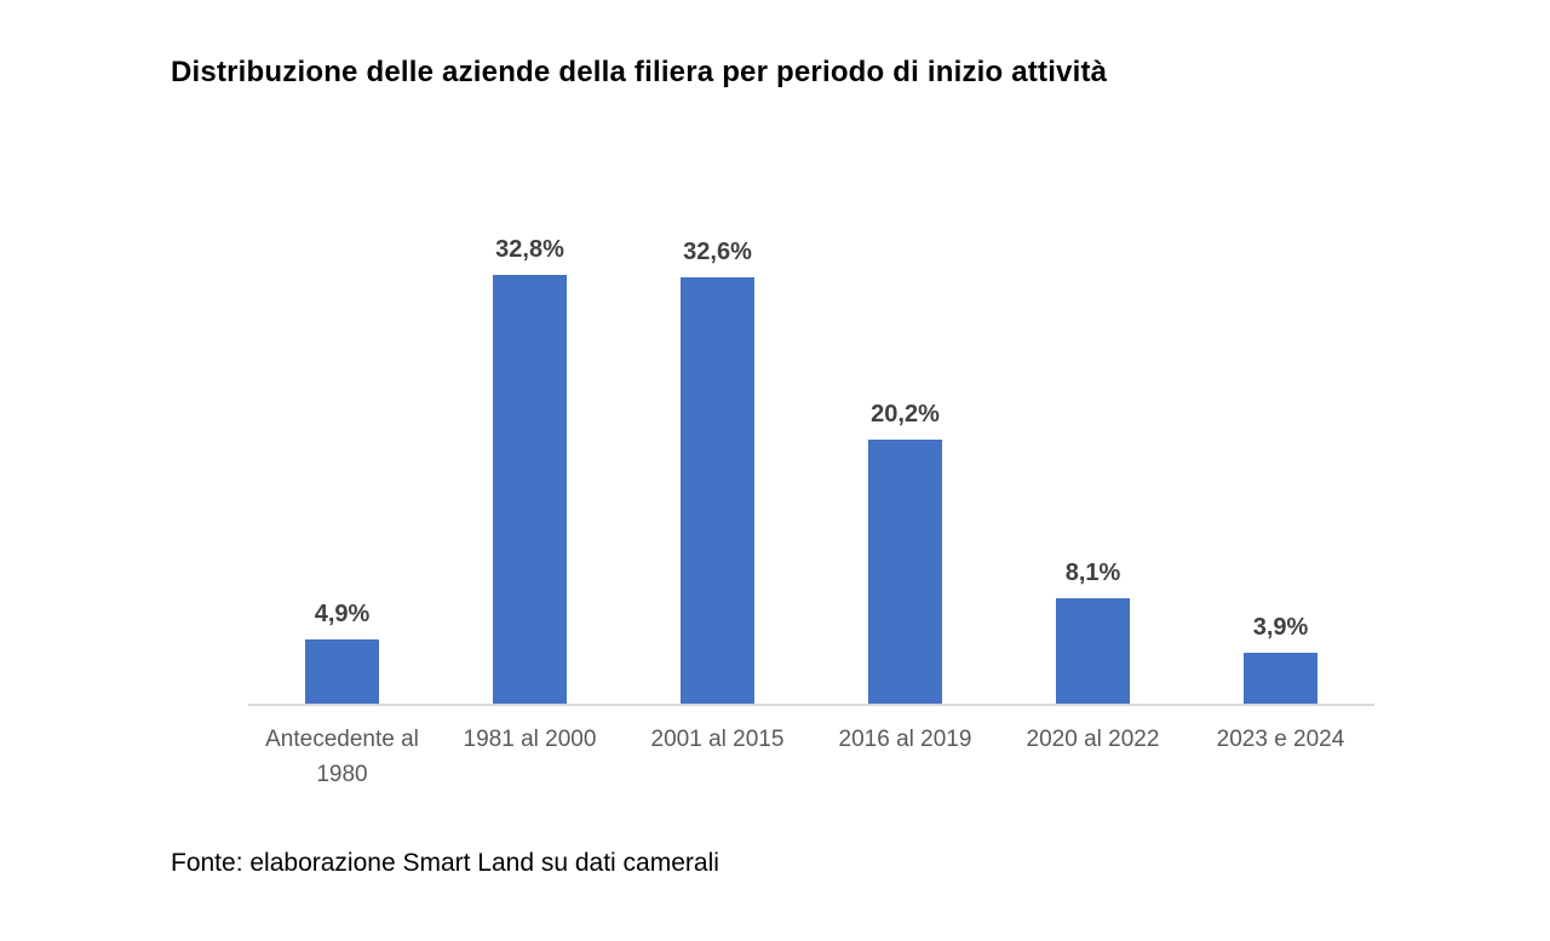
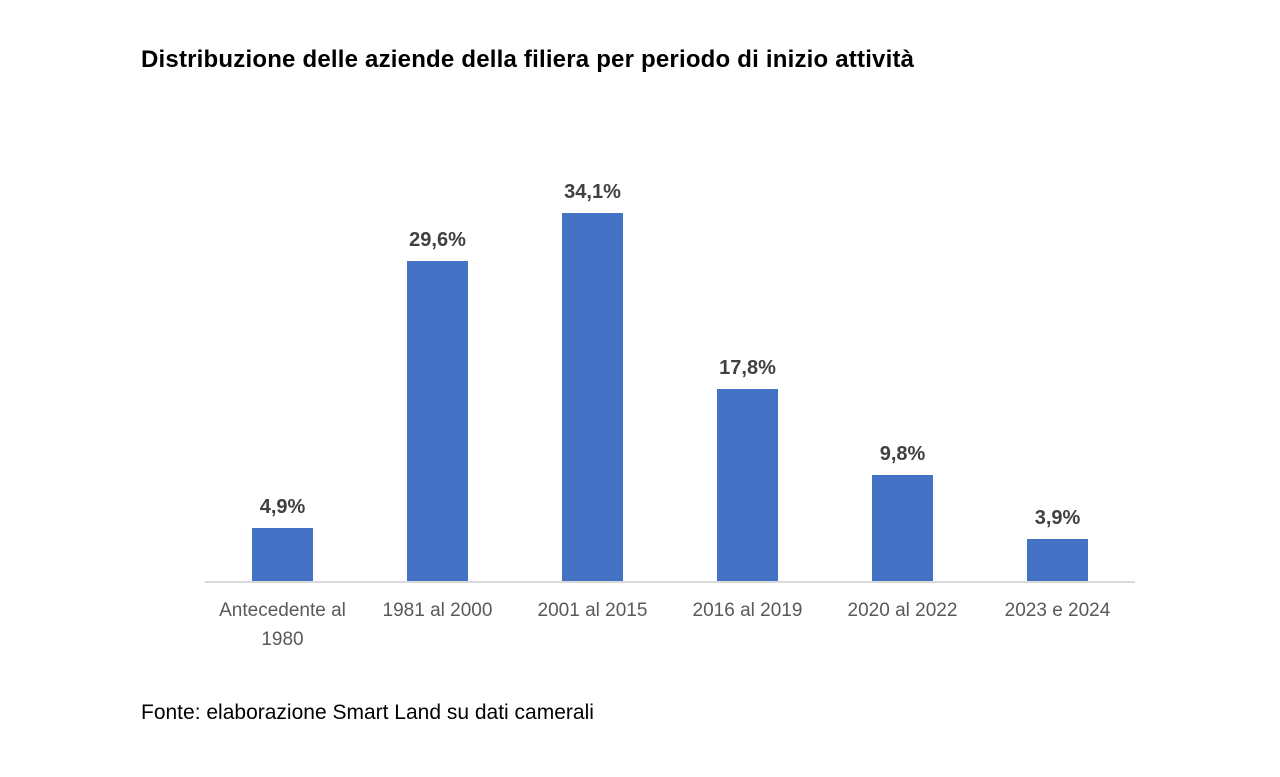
1981 al 2000: 32,8% -> 29,6%
2001 al 2015: 32,6% -> 34,1%
2016 al 2019: 20,2% -> 17,8%
2020 al 2022: 8,1% -> 9,8%
